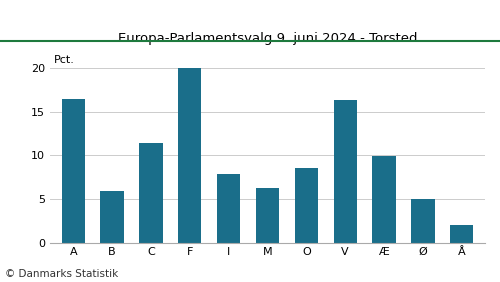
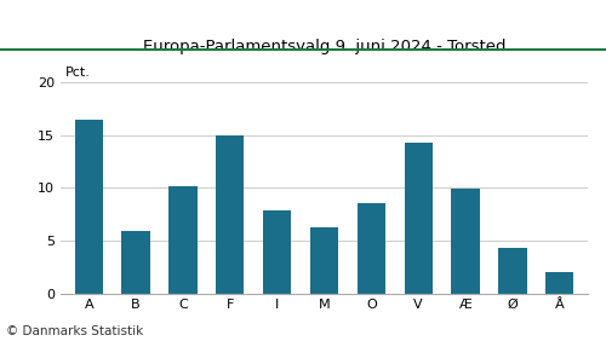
C: 11.4 -> 10.2
F: 20.0 -> 15.0
V: 16.4 -> 14.3
Ø: 5.0 -> 4.3
